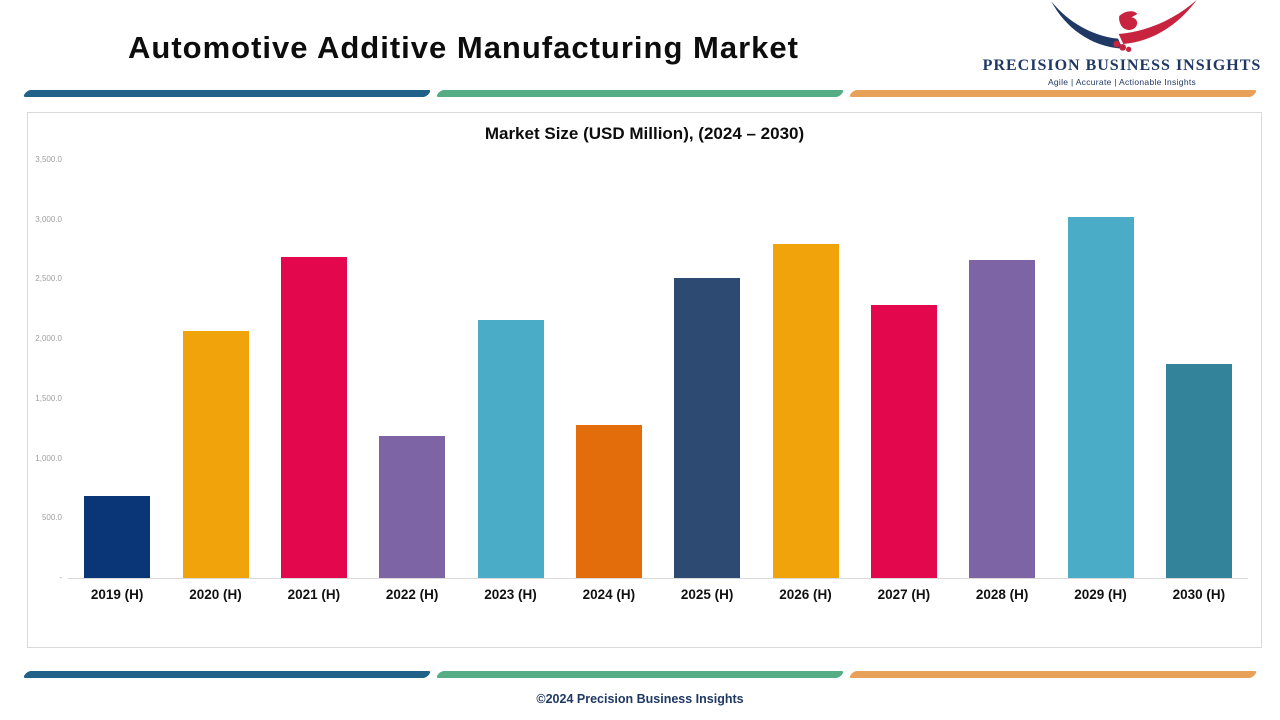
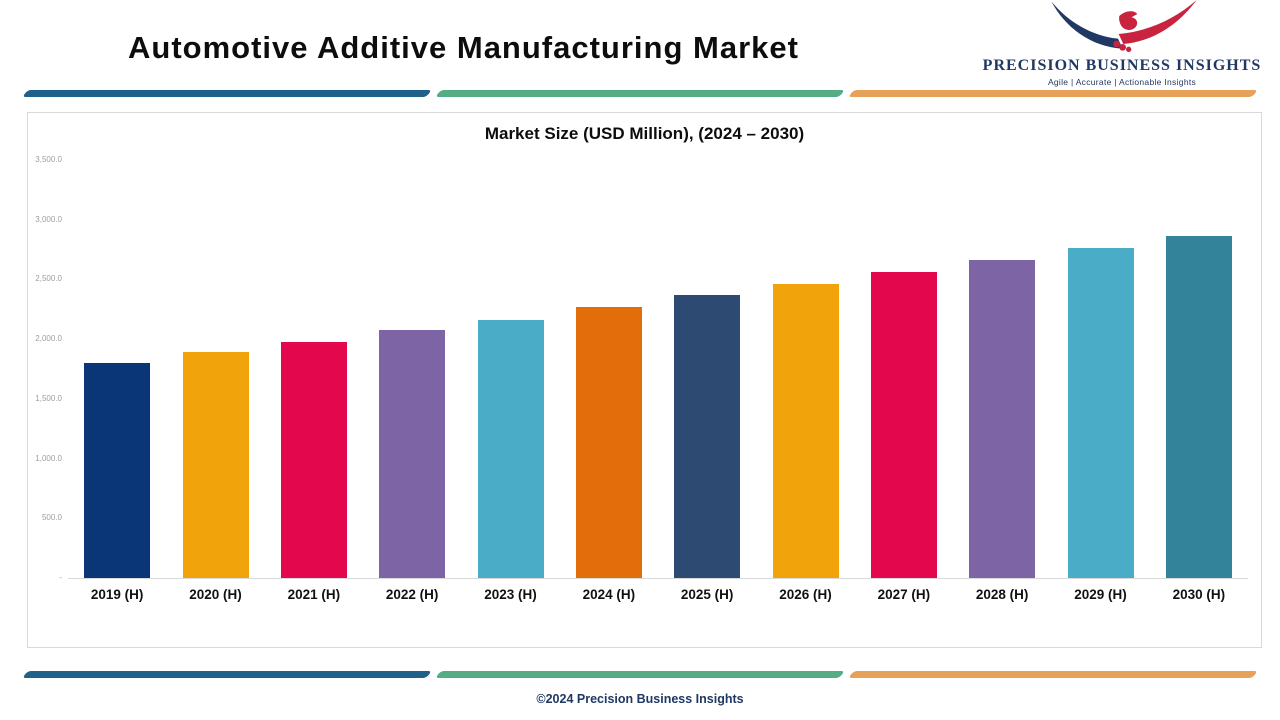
2019 (H): 690 -> 1800
2020 (H): 2070 -> 1890
2021 (H): 2690 -> 1980
2022 (H): 1190 -> 2080
2024 (H): 1280 -> 2270
2025 (H): 2510 -> 2370
2026 (H): 2800 -> 2460
2027 (H): 2290 -> 2560
2029 (H): 3020 -> 2760
2030 (H): 1790 -> 2860
